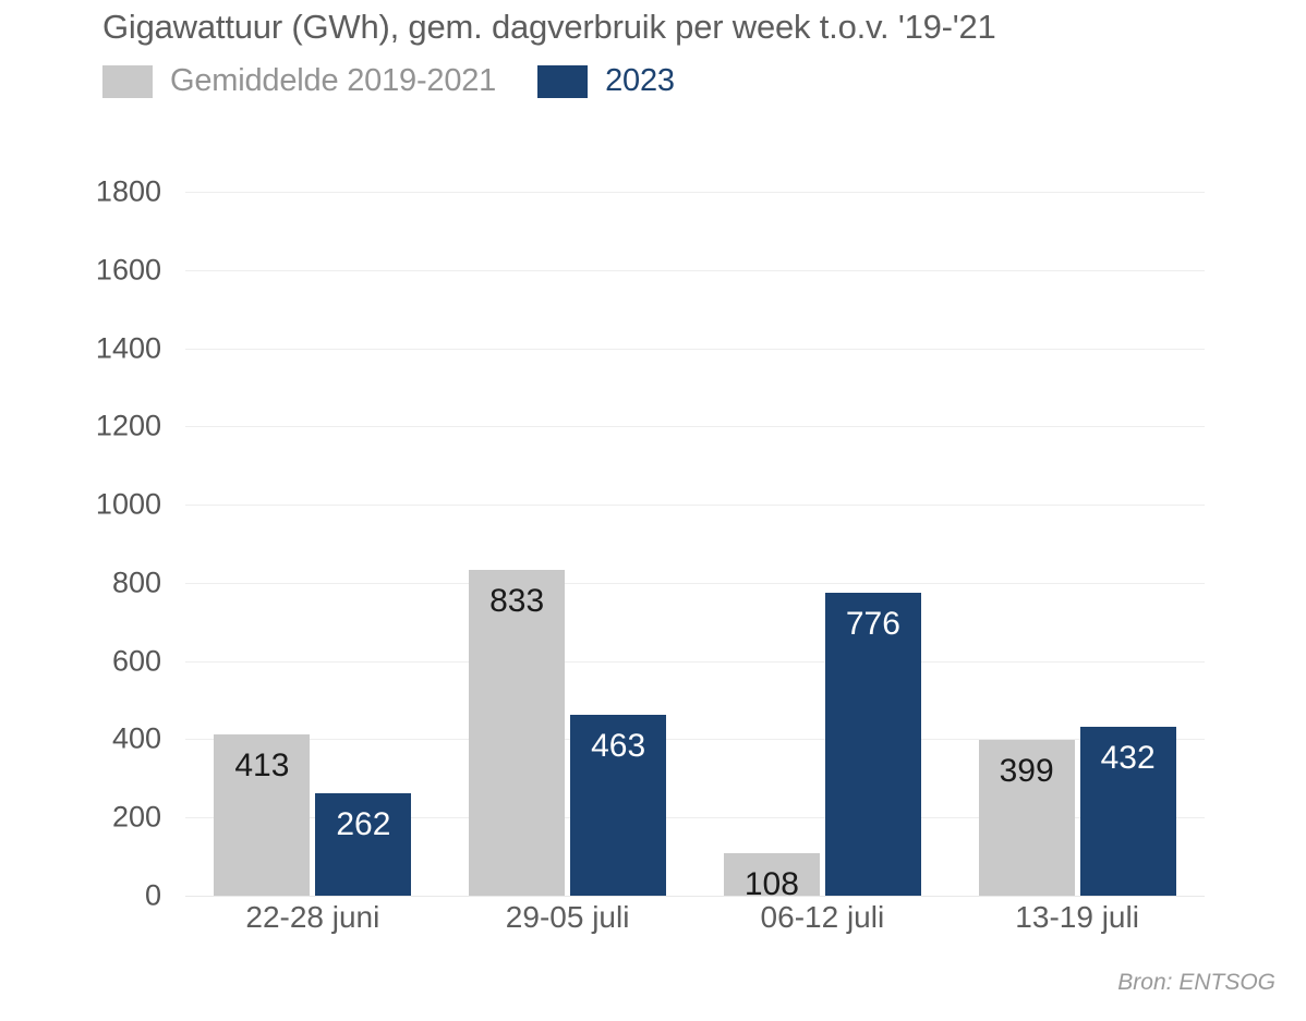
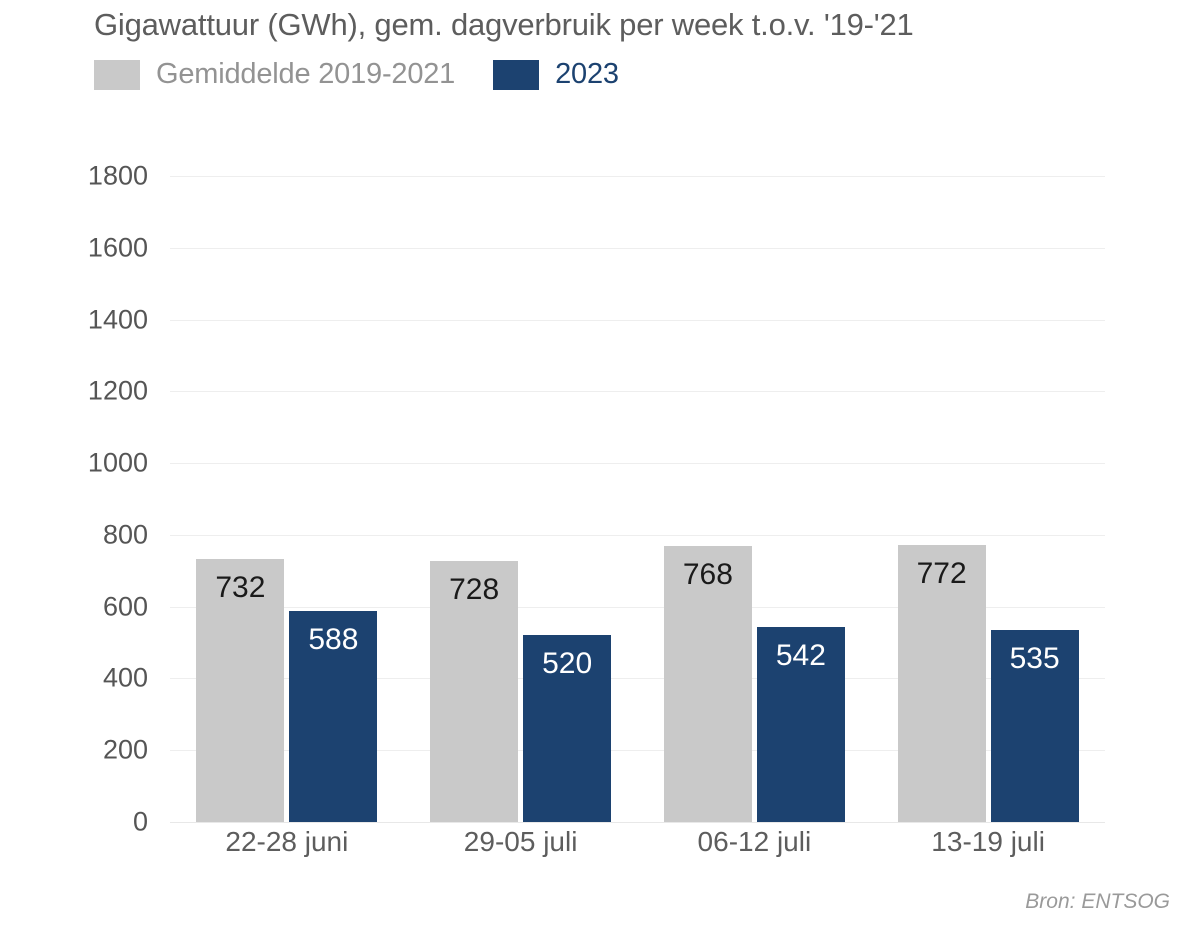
Gemiddelde 2019-2021/22-28 juni: 413 -> 732
2023/22-28 juni: 262 -> 588
Gemiddelde 2019-2021/29-05 juli: 833 -> 728
2023/29-05 juli: 463 -> 520
Gemiddelde 2019-2021/06-12 juli: 108 -> 768
2023/06-12 juli: 776 -> 542
Gemiddelde 2019-2021/13-19 juli: 399 -> 772
2023/13-19 juli: 432 -> 535
